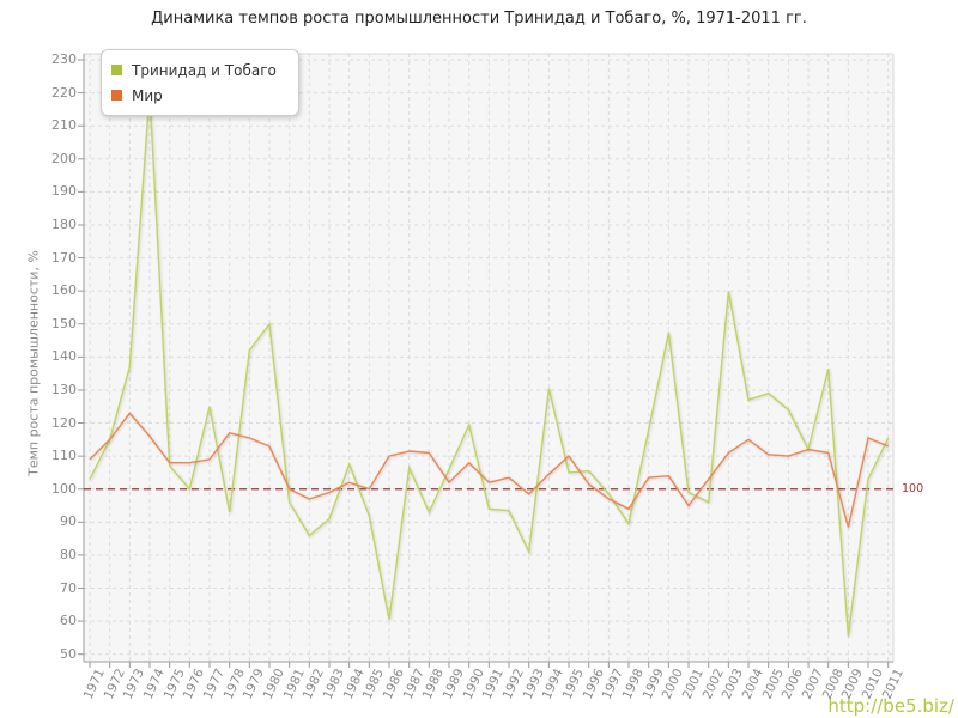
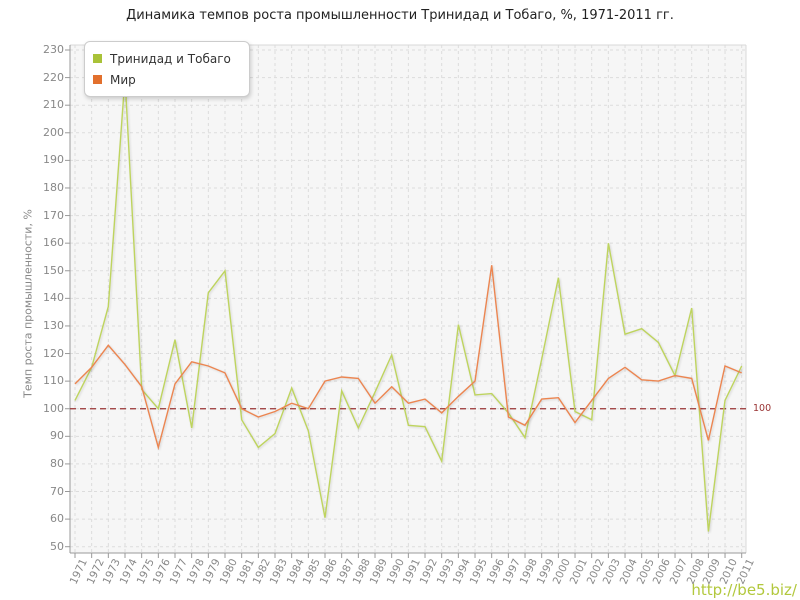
Мир/1976: 108 -> 86
Мир/1996: 102 -> 152
